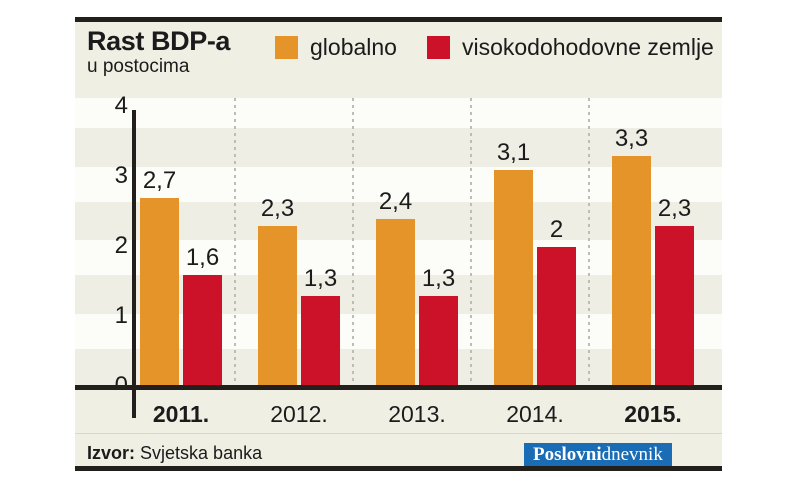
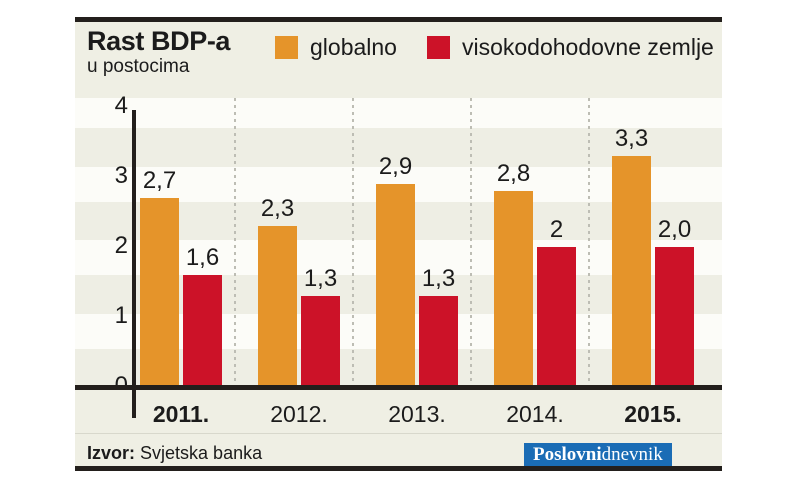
globalno/2013.: 2,4 -> 2,9
globalno/2014.: 3,1 -> 2,8
visokodohodovne zemlje/2015.: 2,3 -> 2,0
